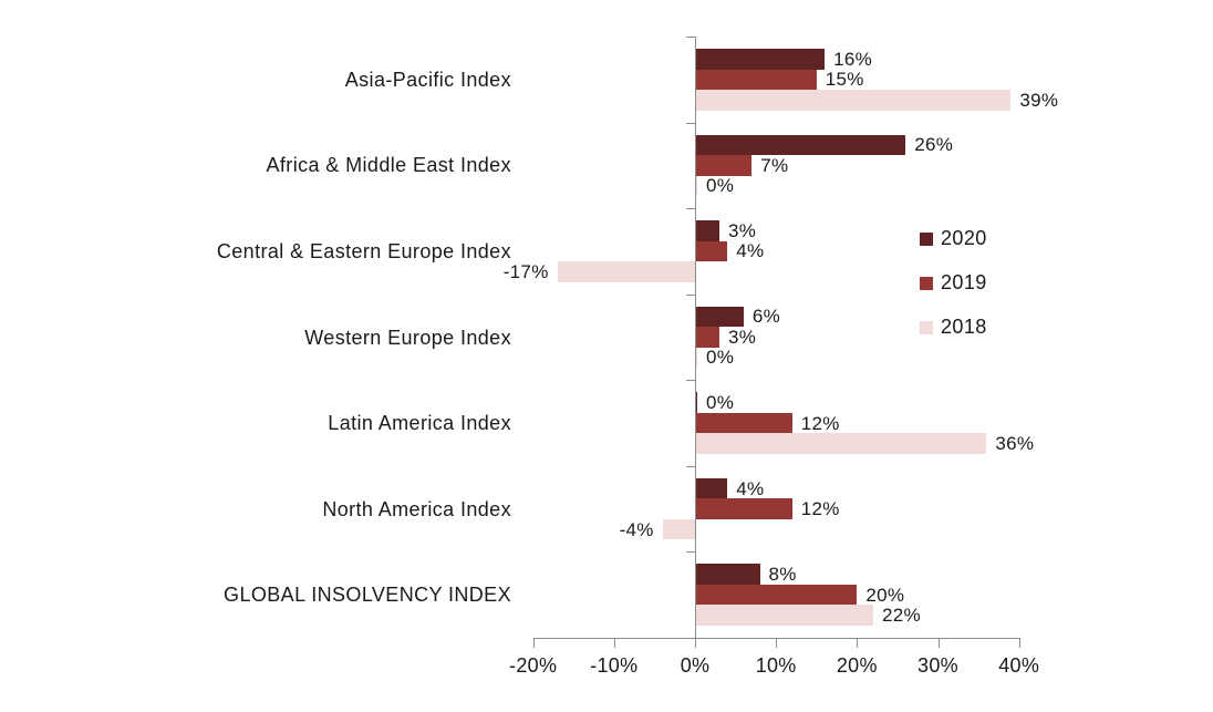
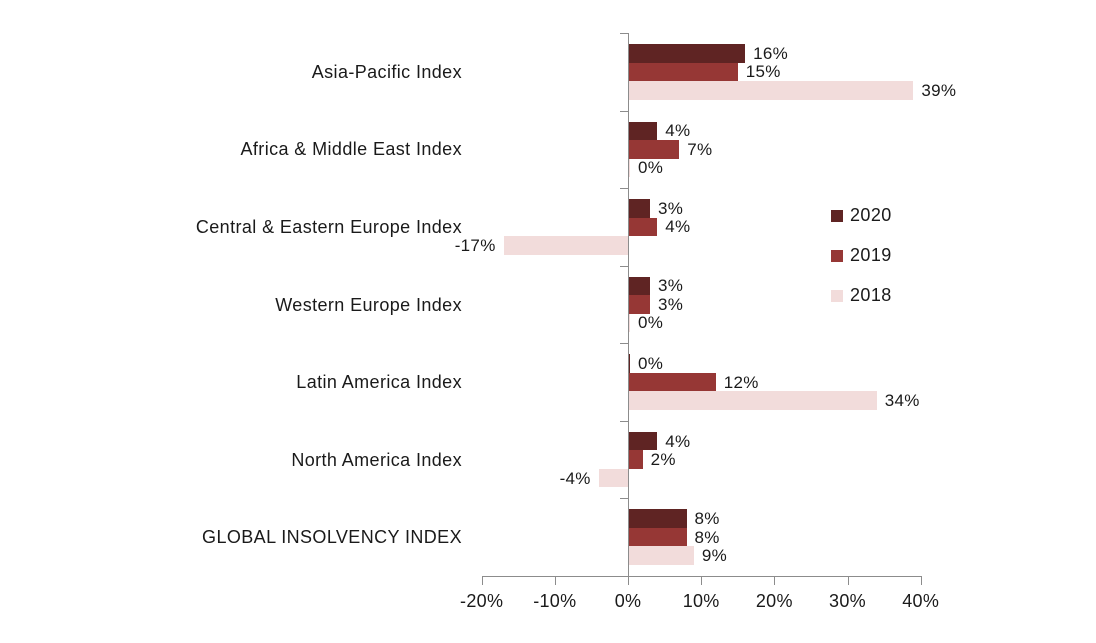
2020/Africa & Middle East Index: 26% -> 4%
2020/Western Europe Index: 6% -> 3%
2018/Latin America Index: 36% -> 34%
2019/North America Index: 12% -> 2%
2019/GLOBAL INSOLVENCY INDEX: 20% -> 8%
2018/GLOBAL INSOLVENCY INDEX: 22% -> 9%
